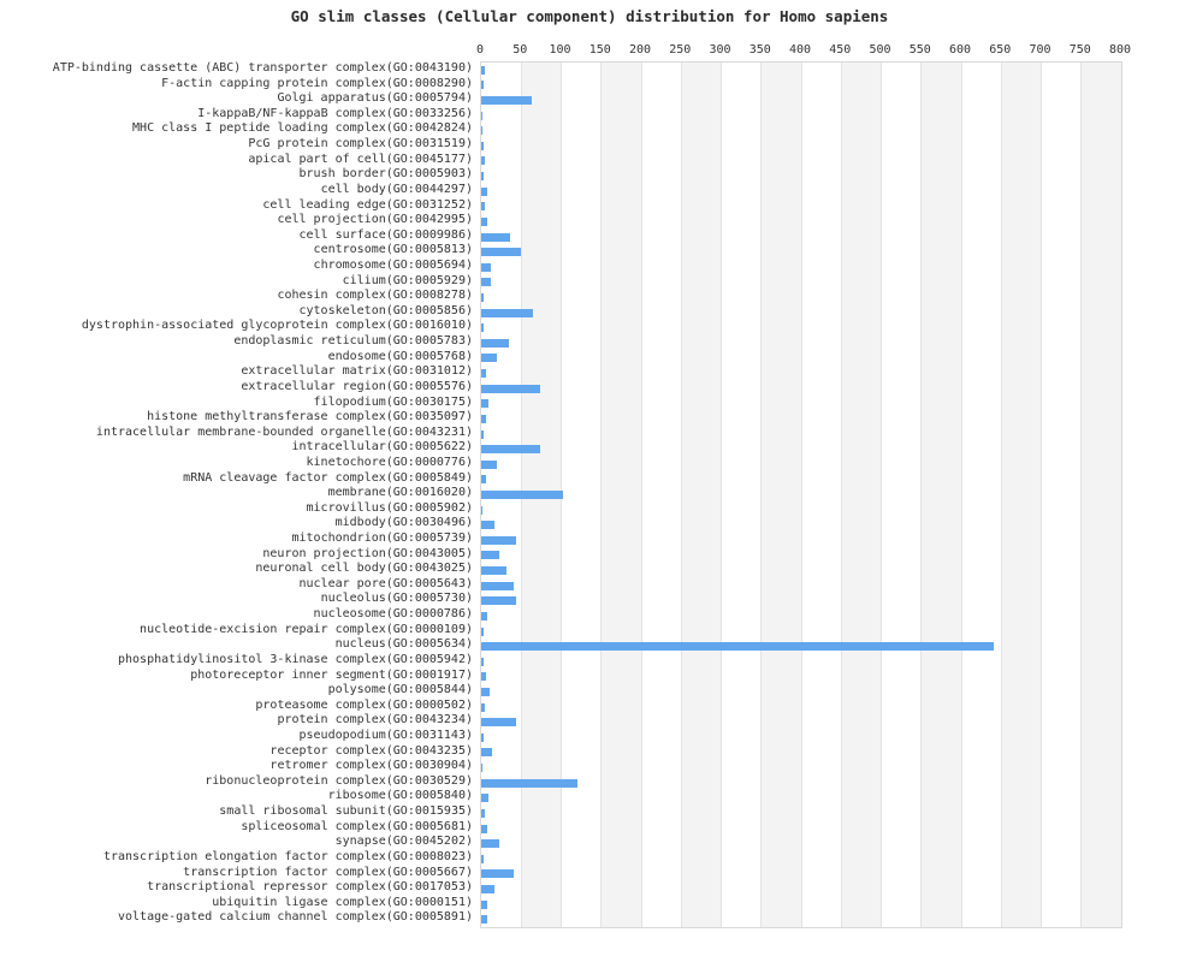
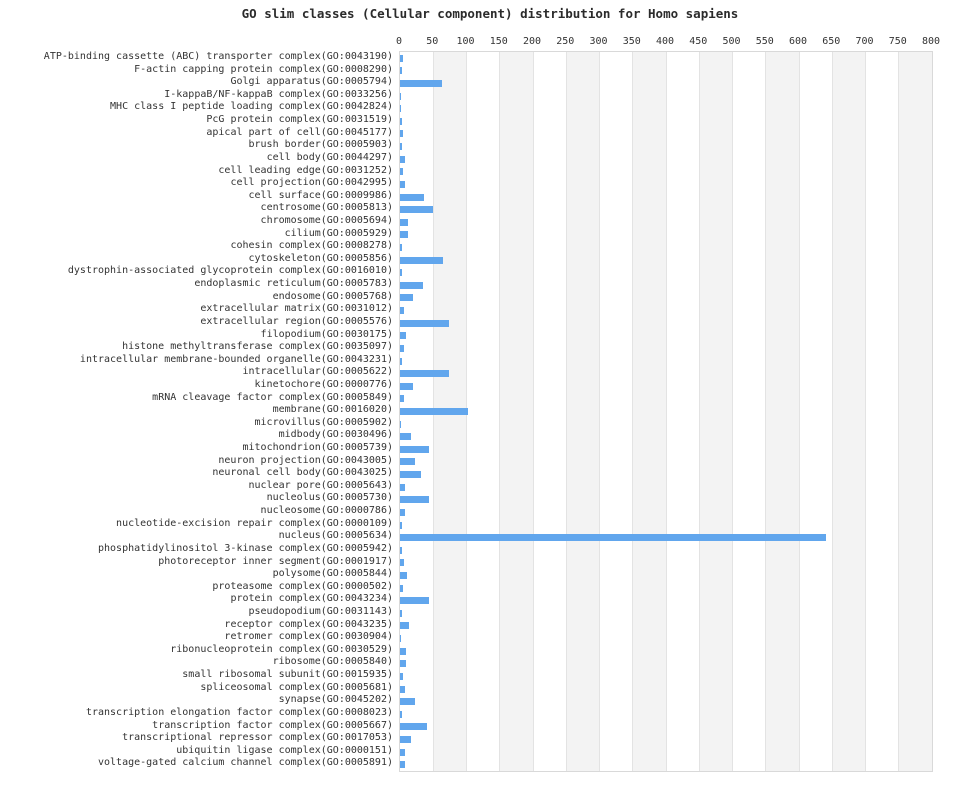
nuclear pore(GO:0005643): 40 -> 10
ribonucleoprotein complex(GO:0030529): 120 -> 10
